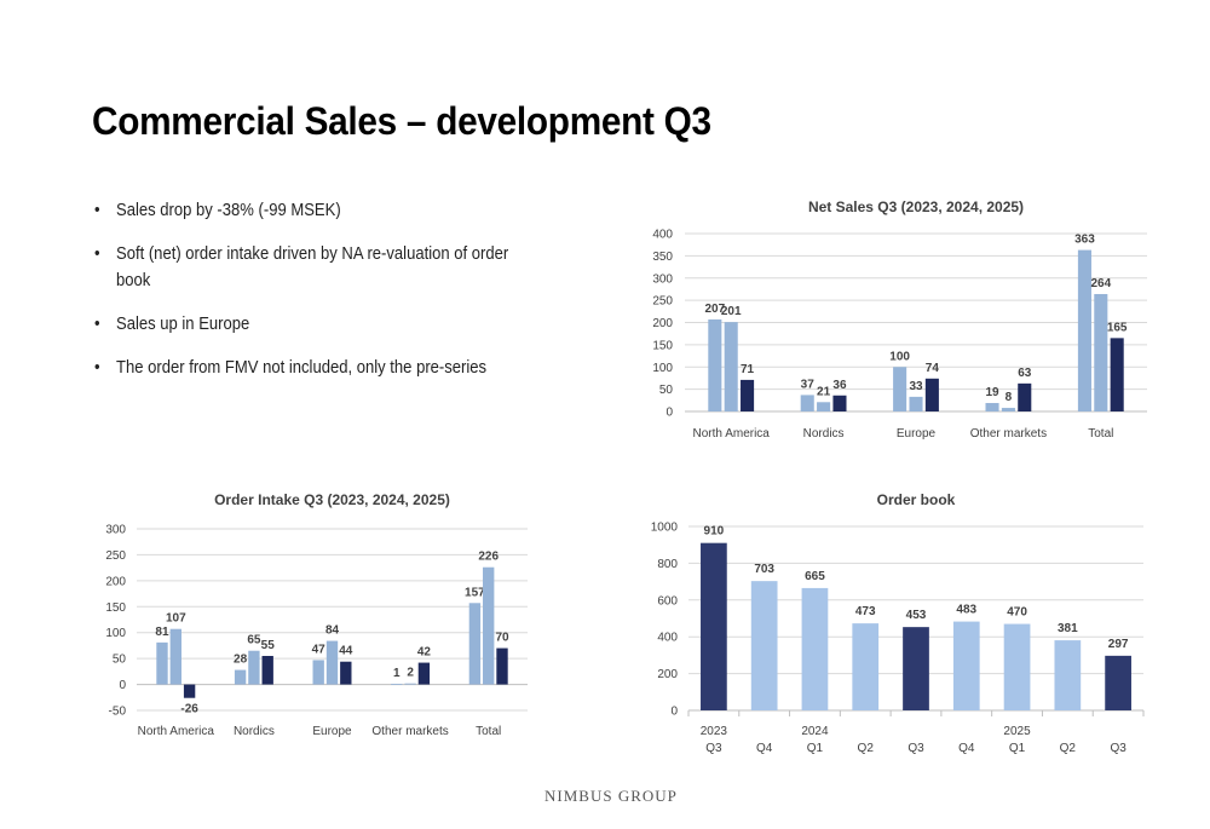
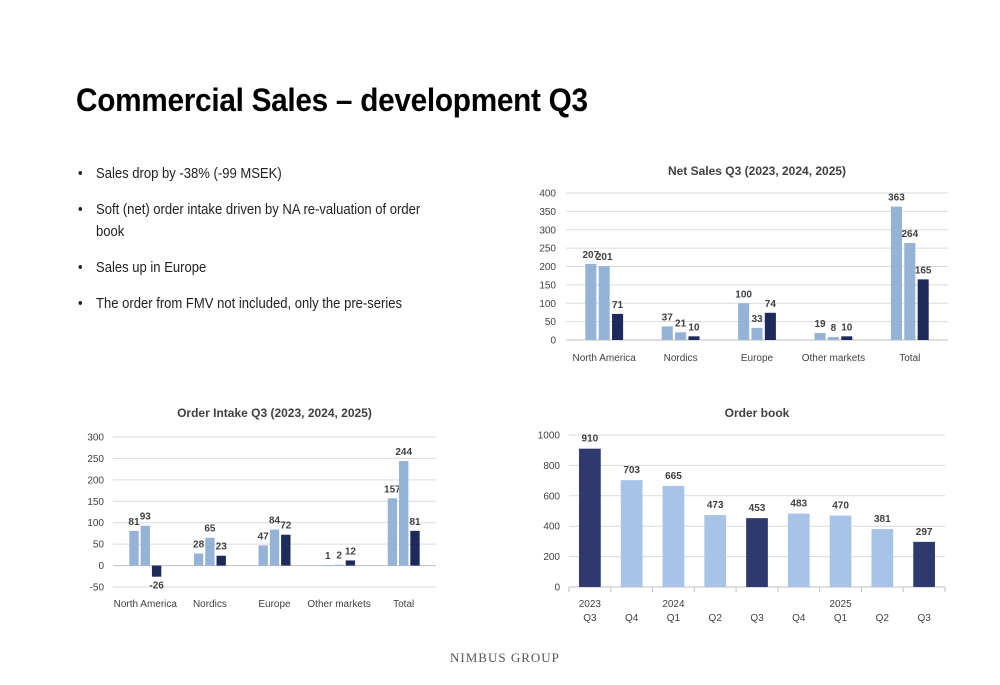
Net Sales Q3 (2023, 2024, 2025)/2025/Nordics: 36 -> 10
Net Sales Q3 (2023, 2024, 2025)/2025/Other markets: 63 -> 10
Order Intake Q3 (2023, 2024, 2025)/2024/North America: 107 -> 93
Order Intake Q3 (2023, 2024, 2025)/2025/Nordics: 55 -> 23
Order Intake Q3 (2023, 2024, 2025)/2025/Europe: 44 -> 72
Order Intake Q3 (2023, 2024, 2025)/2025/Other markets: 42 -> 12
Order Intake Q3 (2023, 2024, 2025)/2024/Total: 226 -> 244
Order Intake Q3 (2023, 2024, 2025)/2025/Total: 70 -> 81
